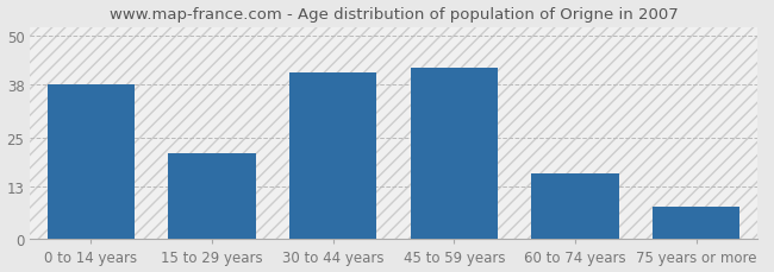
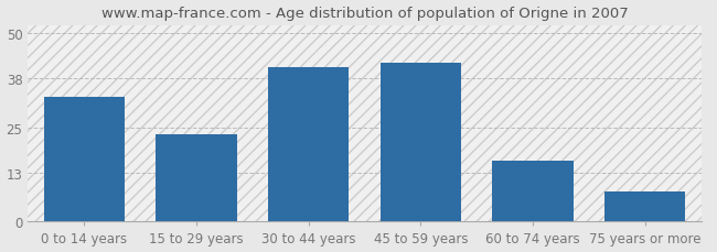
0 to 14 years: 38 -> 33
15 to 29 years: 21 -> 23
